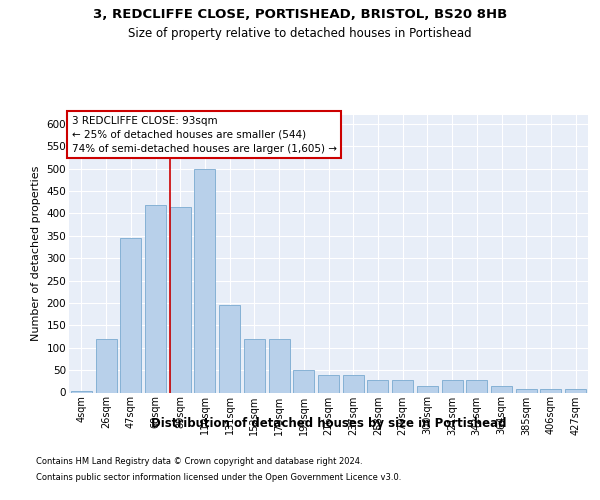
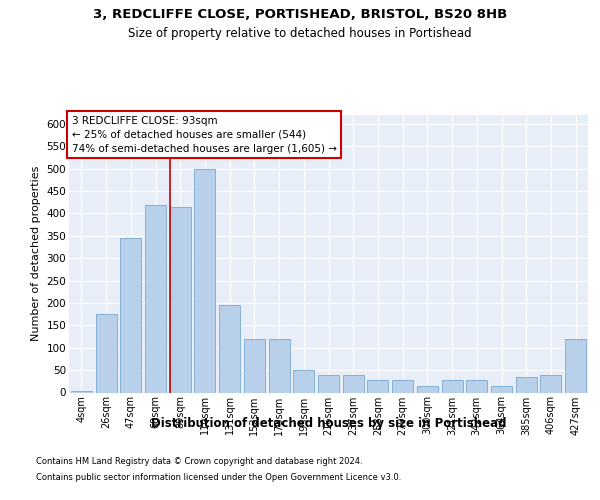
26sqm: 120 -> 175
385sqm: 7 -> 35
406sqm: 7 -> 40
427sqm: 7 -> 120
